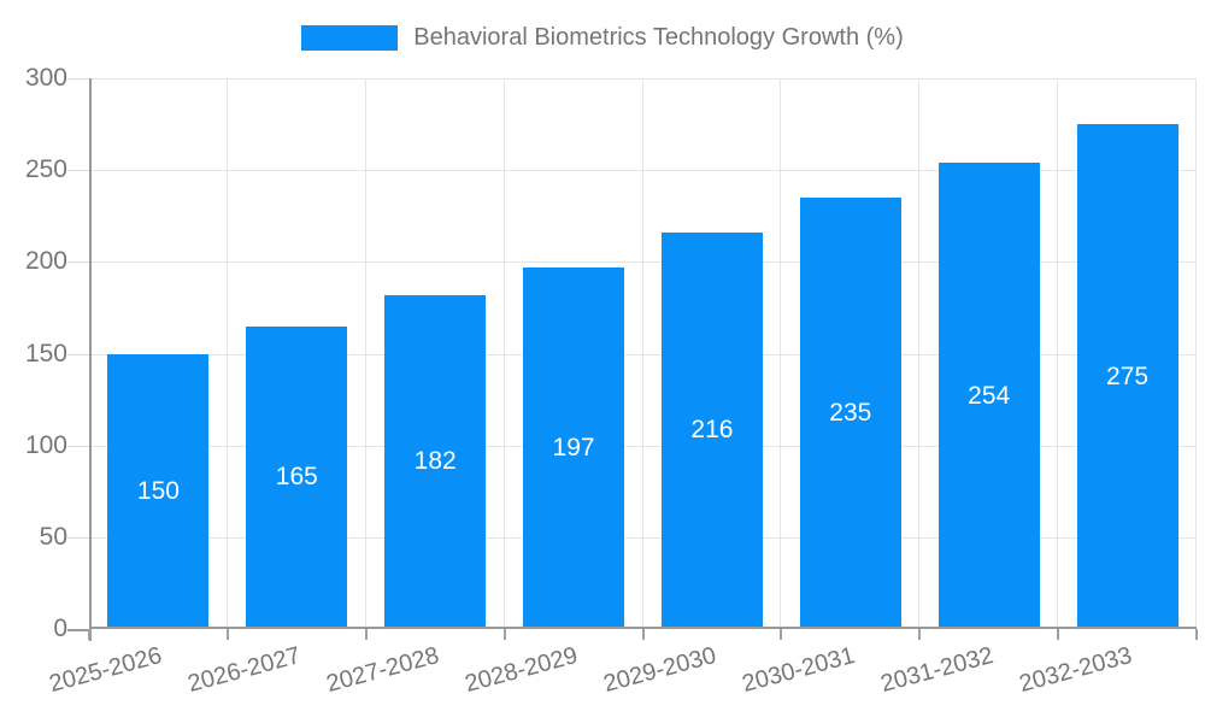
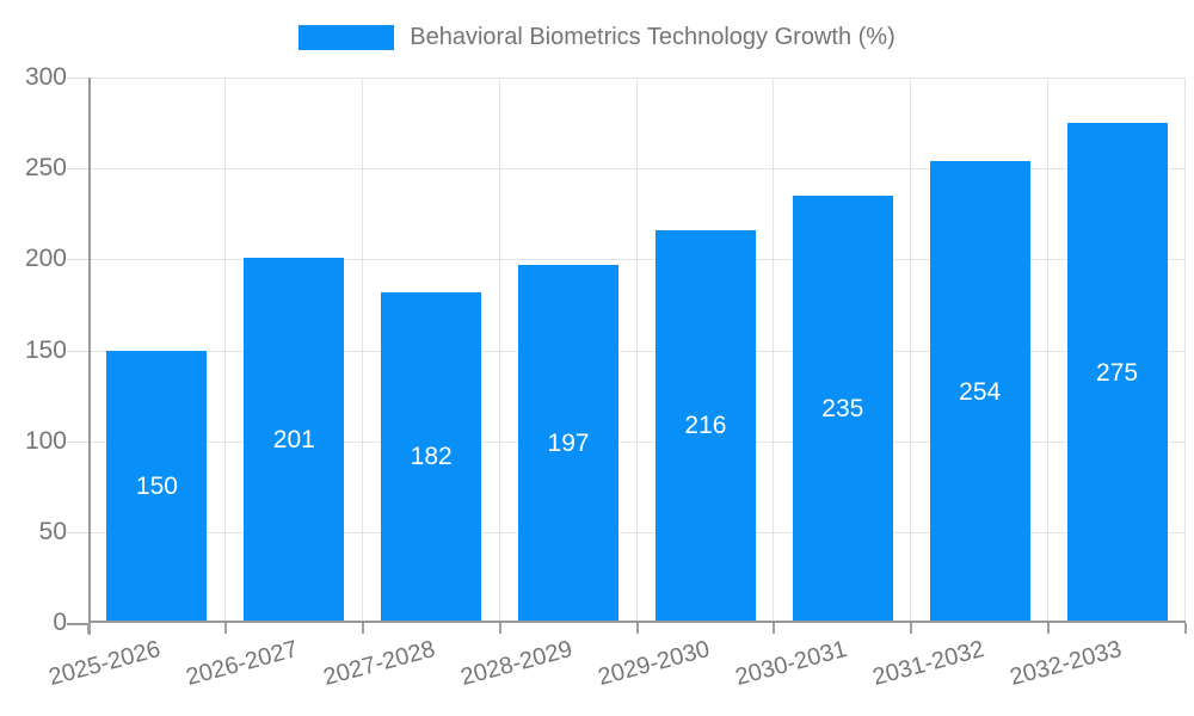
2026-2027: 165 -> 201
